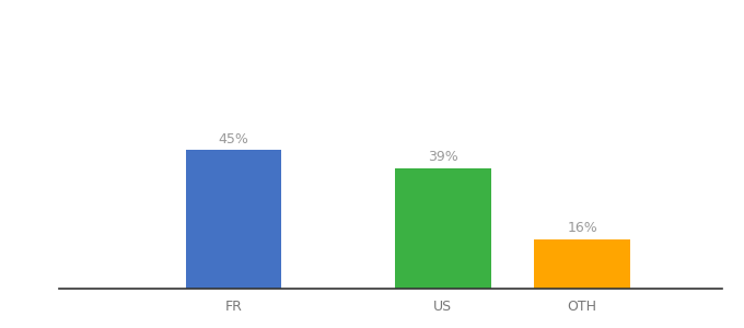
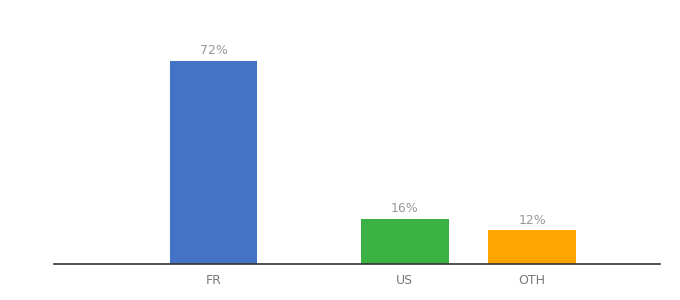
FR: 45% -> 72%
US: 39% -> 16%
OTH: 16% -> 12%
